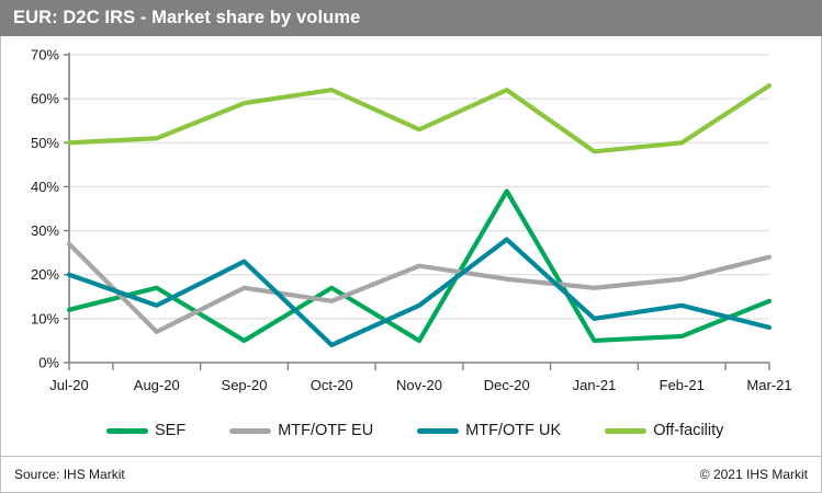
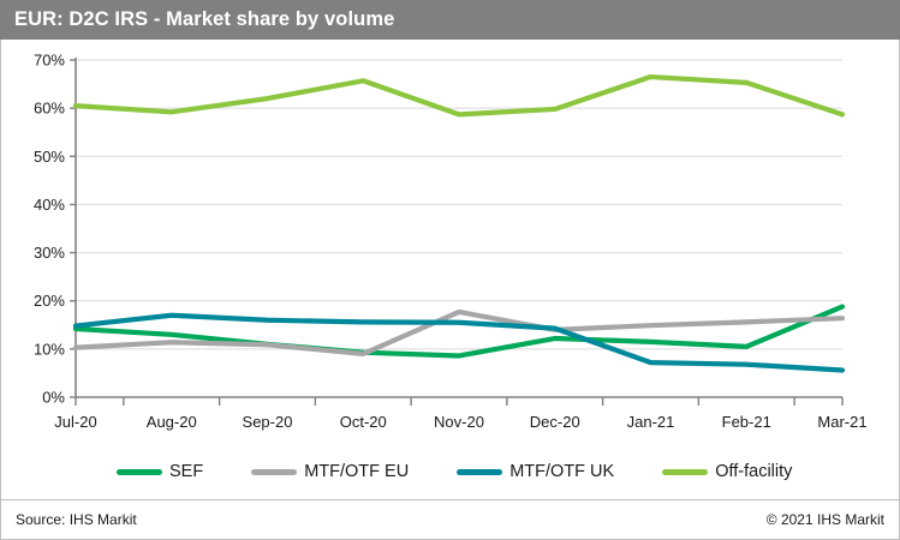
SEF/Jul-20: 12% -> 14%
MTF/OTF EU/Jul-20: 27% -> 10%
MTF/OTF UK/Jul-20: 20% -> 15%
Off-facility/Jul-20: 50% -> 60%
SEF/Aug-20: 17% -> 13%
MTF/OTF EU/Aug-20: 7% -> 11%
MTF/OTF UK/Aug-20: 13% -> 17%
Off-facility/Aug-20: 51% -> 59%
SEF/Sep-20: 5% -> 11%
MTF/OTF EU/Sep-20: 17% -> 11%
MTF/OTF UK/Sep-20: 23% -> 16%
Off-facility/Sep-20: 59% -> 62%
SEF/Oct-20: 17% -> 9%
MTF/OTF EU/Oct-20: 14% -> 9%
MTF/OTF UK/Oct-20: 4% -> 16%
Off-facility/Oct-20: 62% -> 66%
SEF/Nov-20: 5% -> 9%
MTF/OTF EU/Nov-20: 22% -> 18%
MTF/OTF UK/Nov-20: 13% -> 16%
Off-facility/Nov-20: 53% -> 59%
SEF/Dec-20: 39% -> 12%
MTF/OTF EU/Dec-20: 19% -> 14%
MTF/OTF UK/Dec-20: 28% -> 14%
Off-facility/Dec-20: 62% -> 60%
SEF/Jan-21: 5% -> 12%
MTF/OTF EU/Jan-21: 17% -> 15%
MTF/OTF UK/Jan-21: 10% -> 7%
Off-facility/Jan-21: 48% -> 66%
SEF/Feb-21: 6% -> 10%
MTF/OTF EU/Feb-21: 19% -> 16%
MTF/OTF UK/Feb-21: 13% -> 7%
Off-facility/Feb-21: 50% -> 65%
SEF/Mar-21: 14% -> 19%
MTF/OTF EU/Mar-21: 24% -> 16%
MTF/OTF UK/Mar-21: 8% -> 6%
Off-facility/Mar-21: 63% -> 59%
